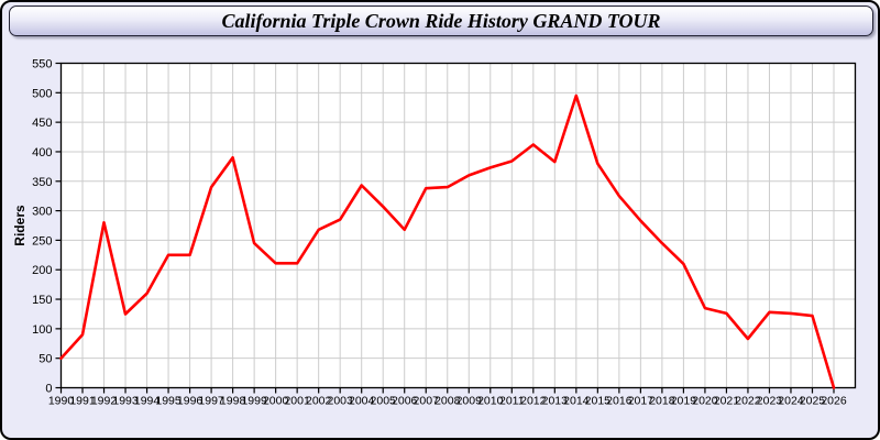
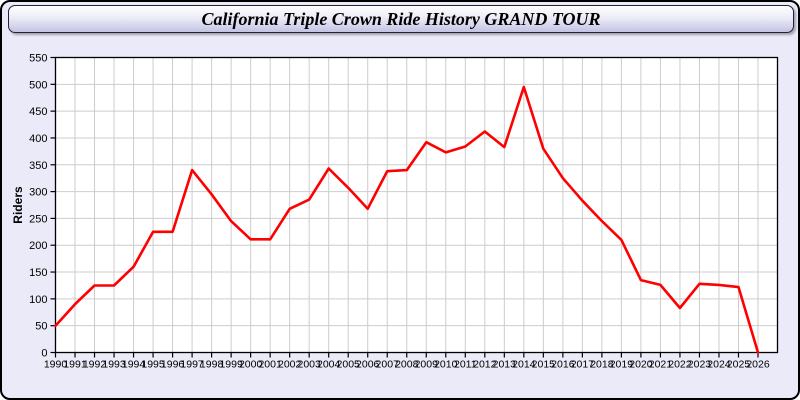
1992: 280 -> 120
1998: 390 -> 300
2009: 360 -> 390
